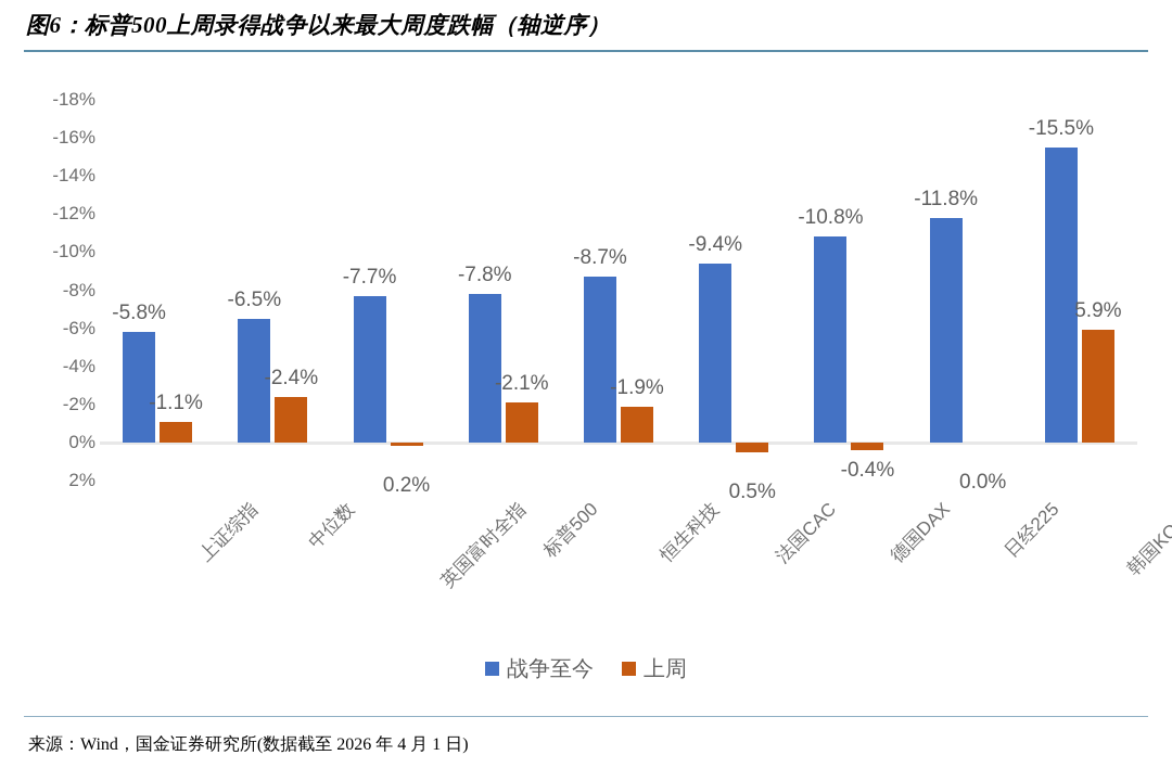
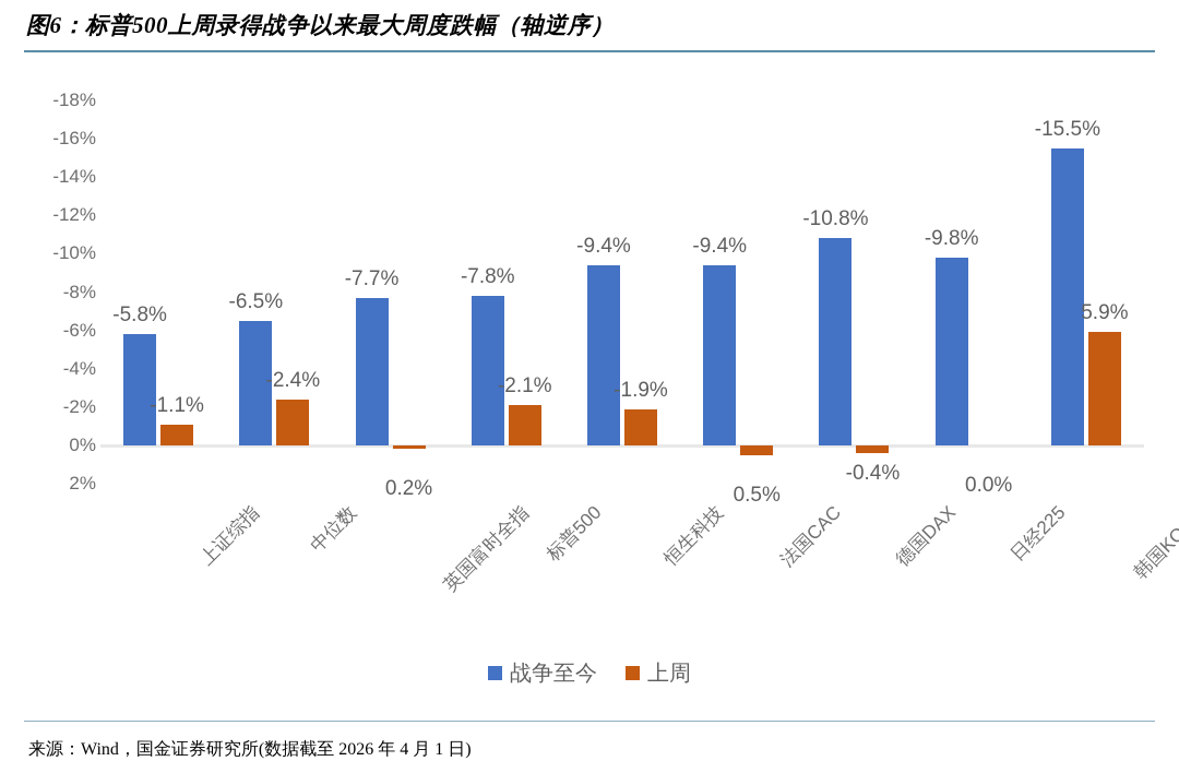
战争至今/恒生科技: -8.7% -> -9.4%
战争至今/日经225: -11.8% -> -9.8%
